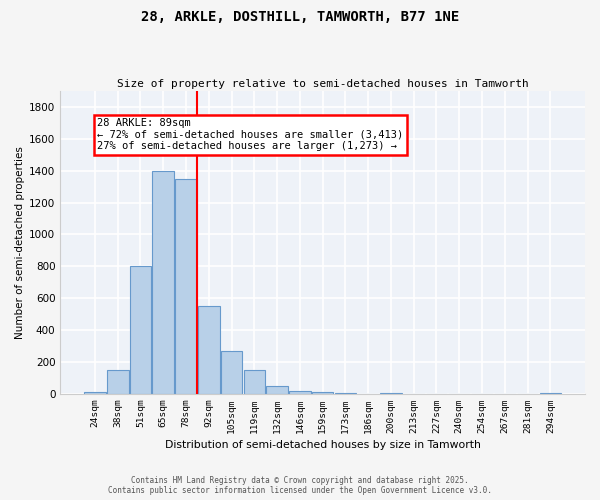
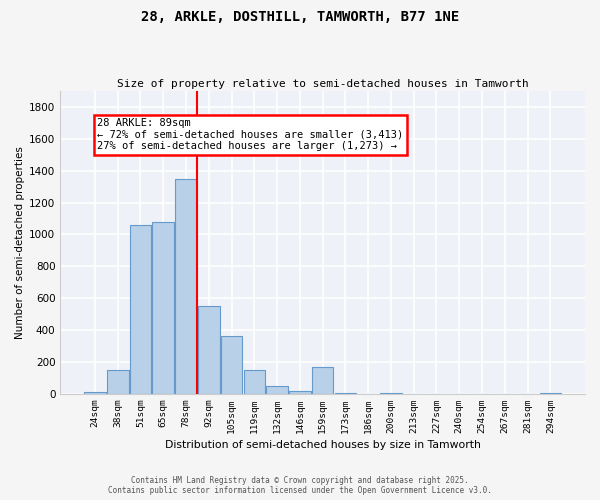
51sqm: 800 -> 1060
65sqm: 1400 -> 1080
105sqm: 260 -> 360
159sqm: 10 -> 170
